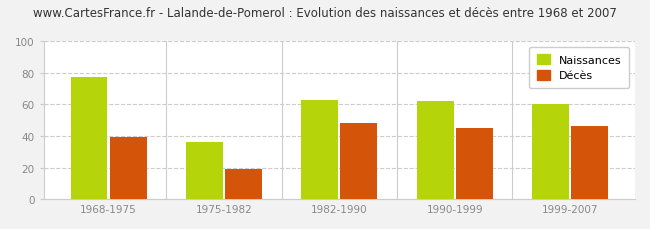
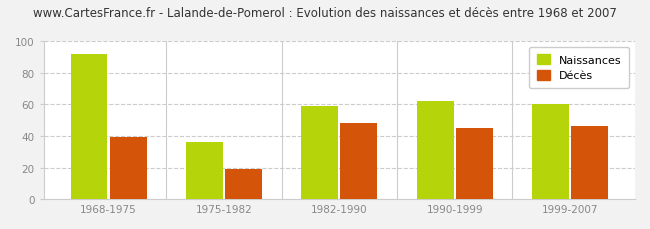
Naissances/1968-1975: 77 -> 92
Naissances/1982-1990: 63 -> 59
